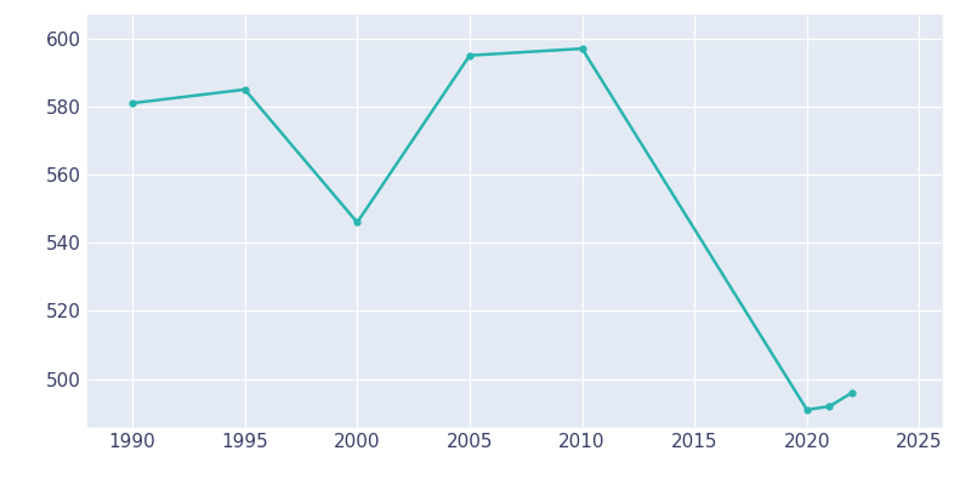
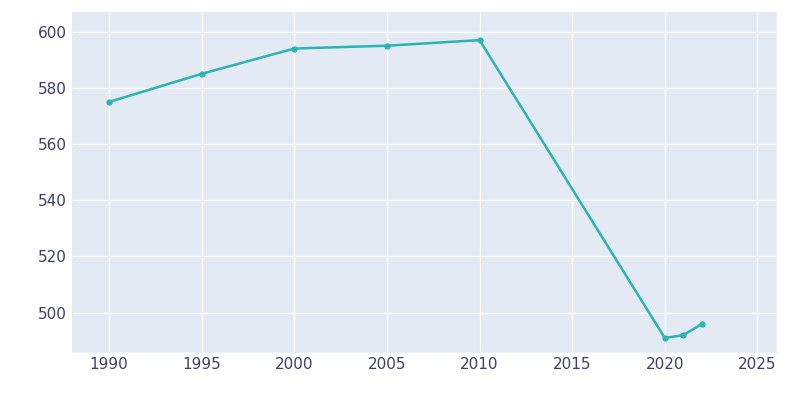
1990: 581 -> 575
2000: 546 -> 594
